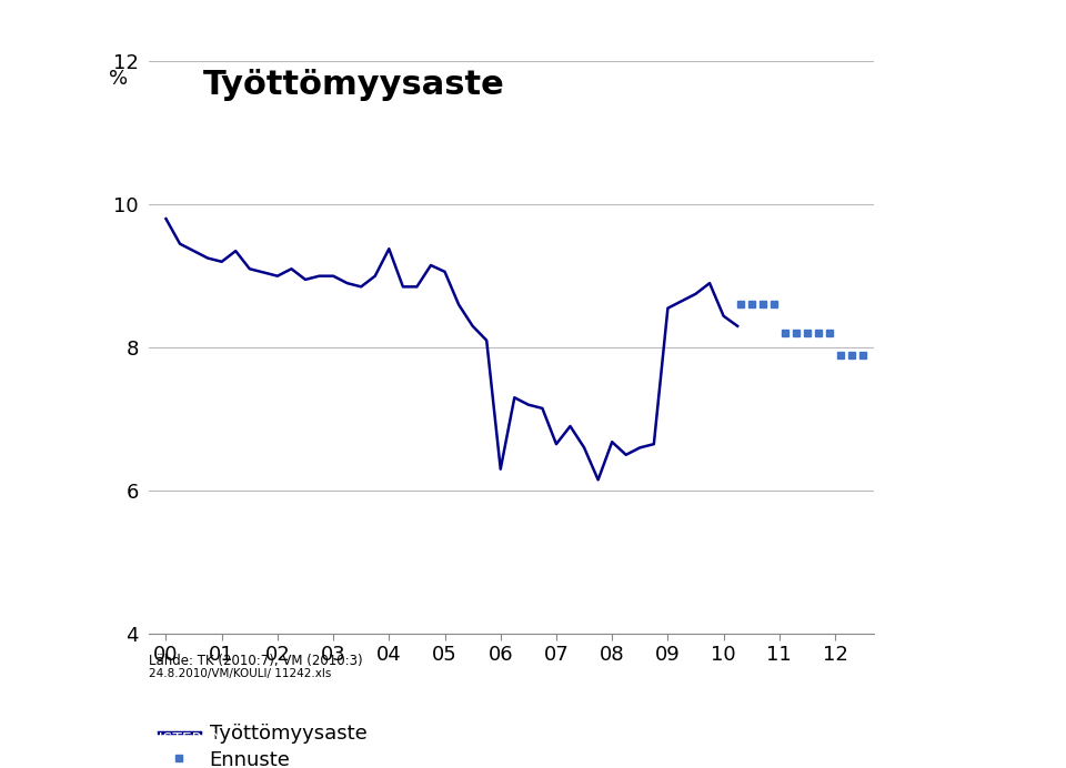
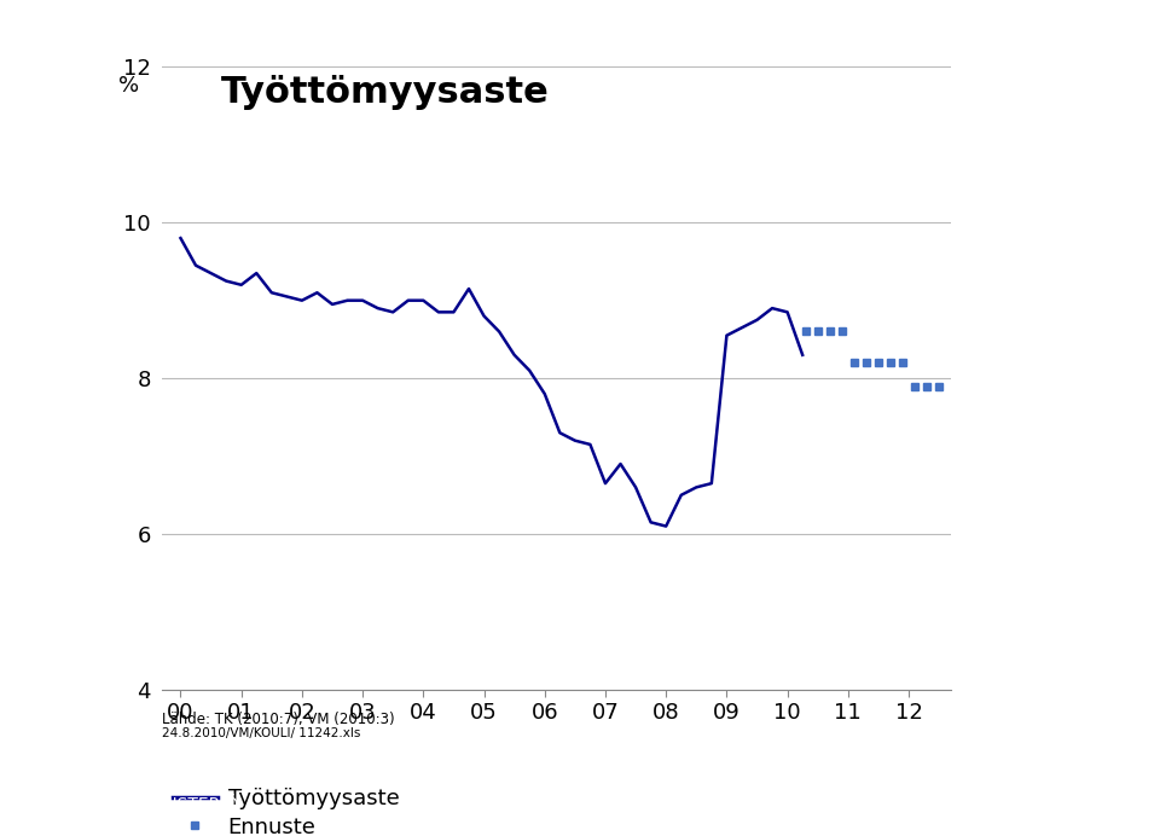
Työttömyysaste/04: 9.38 -> 9.00
Työttömyysaste/05: 9.06 -> 8.80
Työttömyysaste/06: 6.30 -> 7.80
Työttömyysaste/08: 6.68 -> 6.10
Työttömyysaste/10: 8.44 -> 8.85
